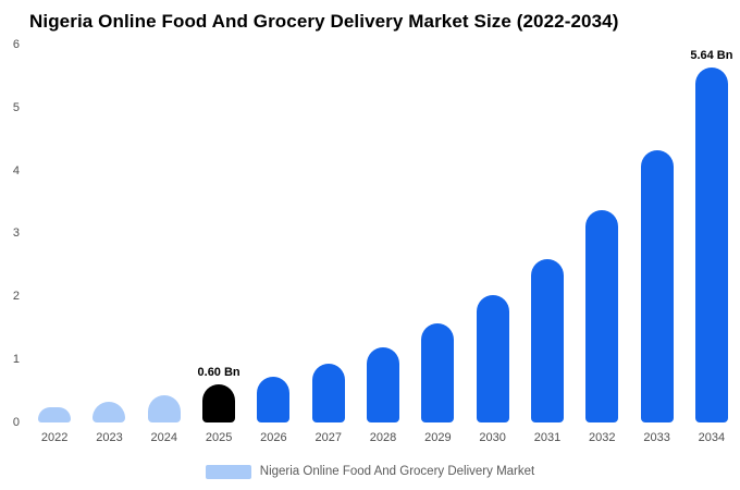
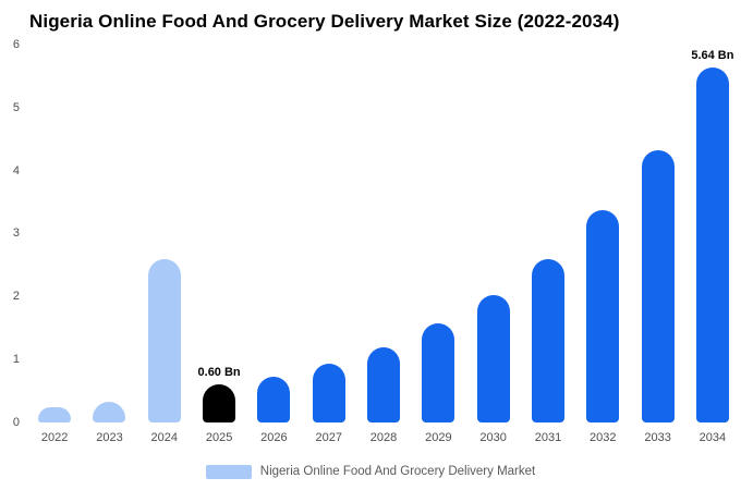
2024: 0.4 -> 2.6
